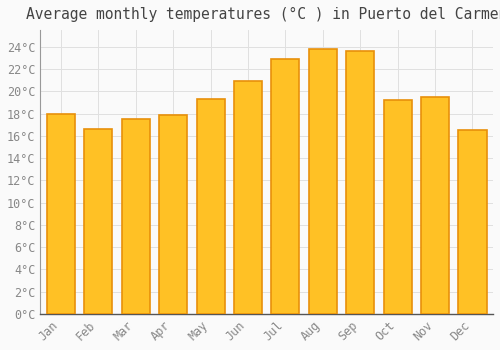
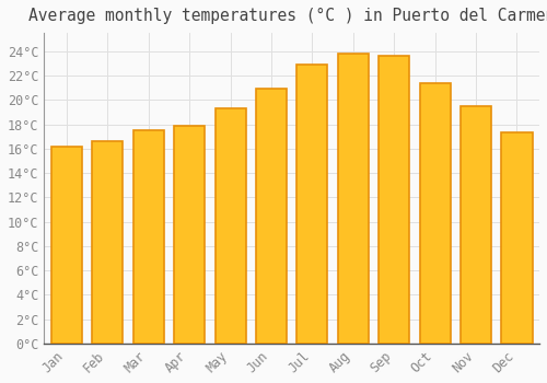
Jan: 18.0°C -> 16.2°C
Oct: 19.2°C -> 21.4°C
Dec: 16.5°C -> 17.3°C
